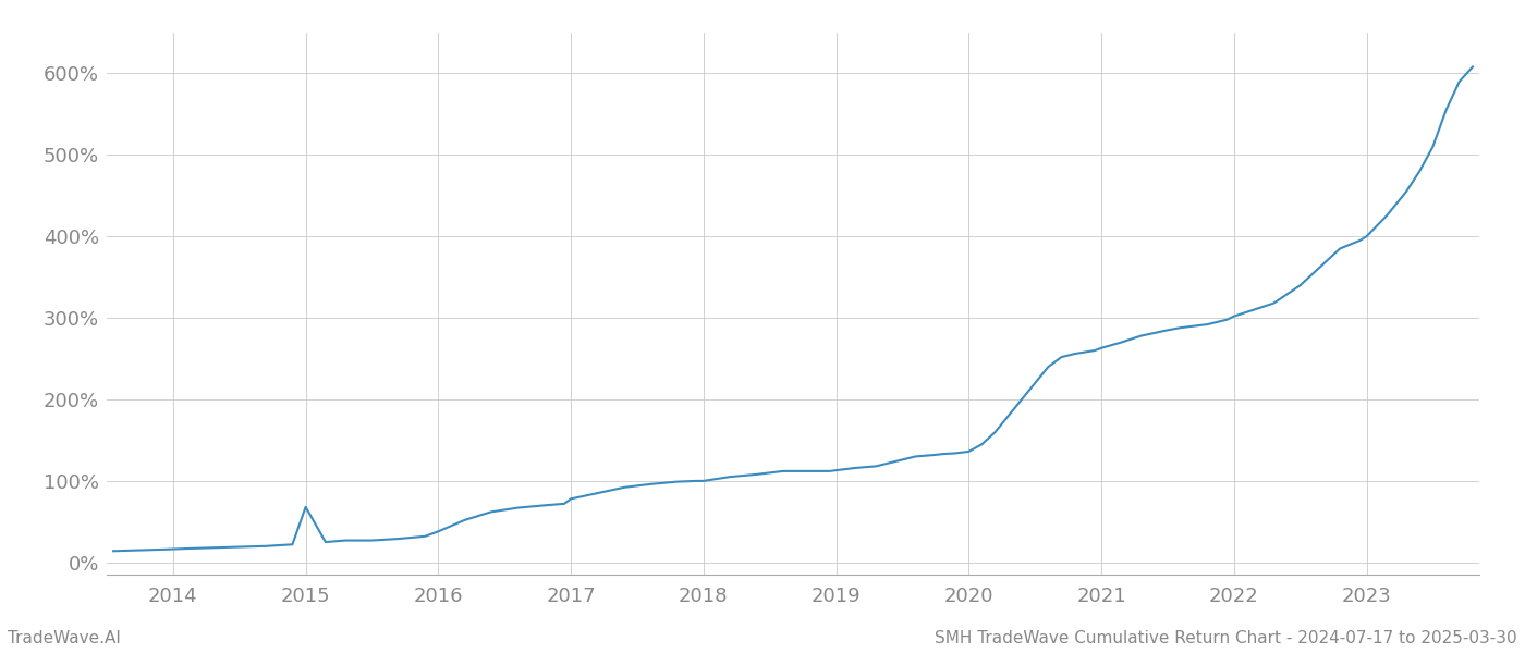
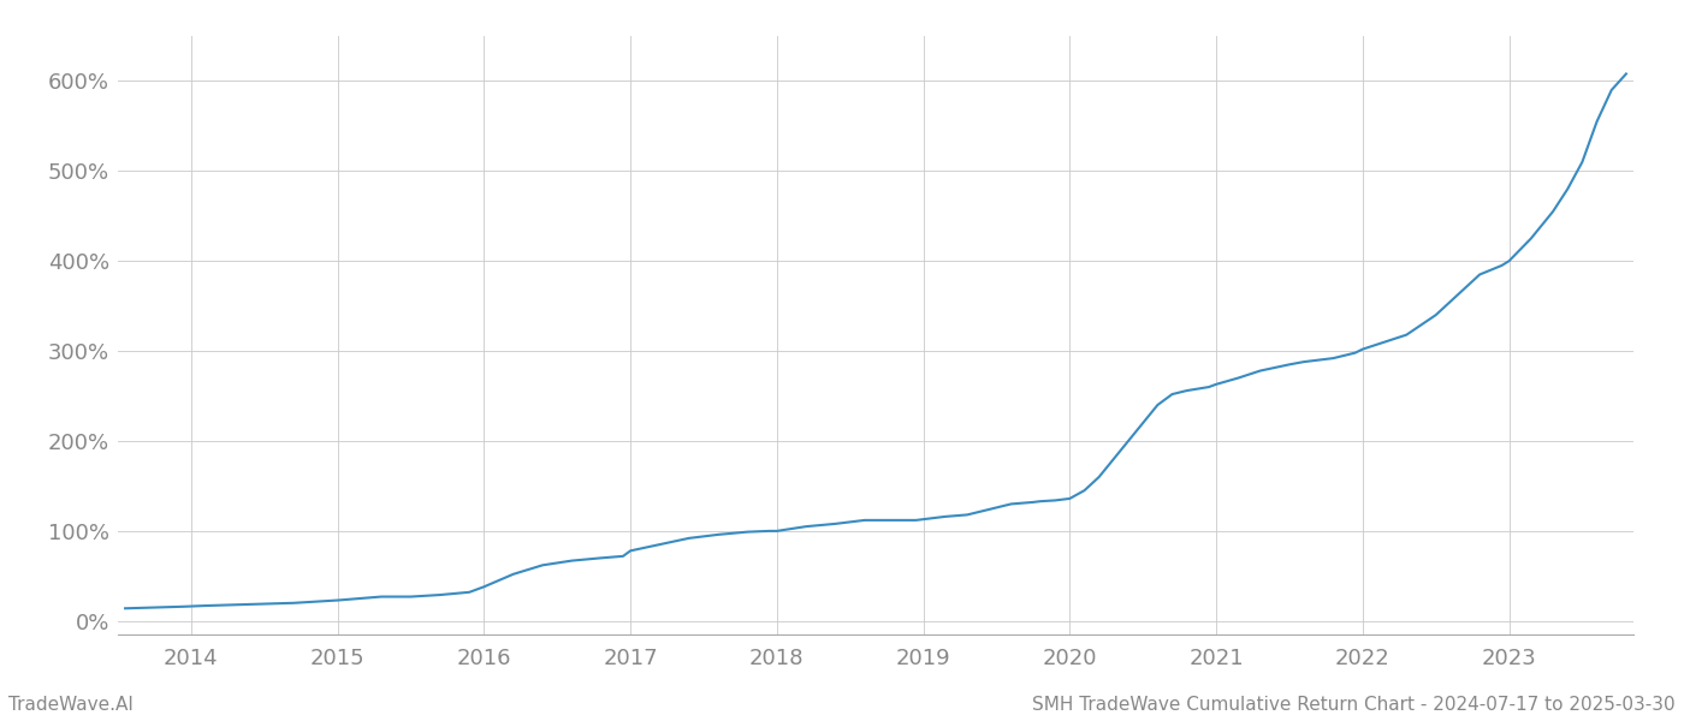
2015: 68% -> 23%
